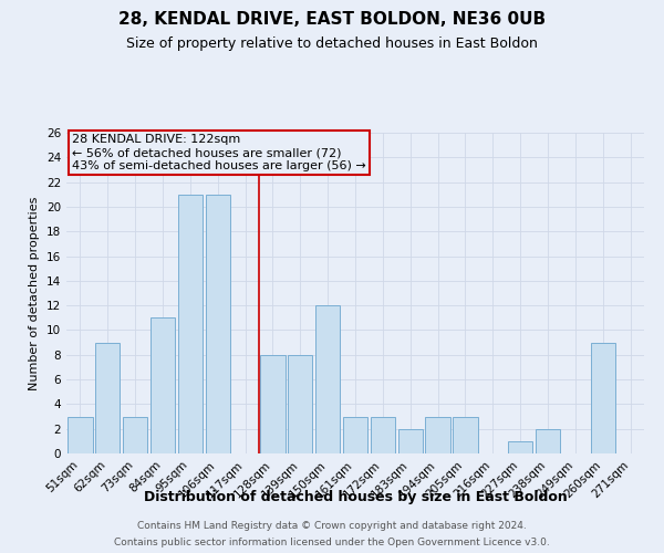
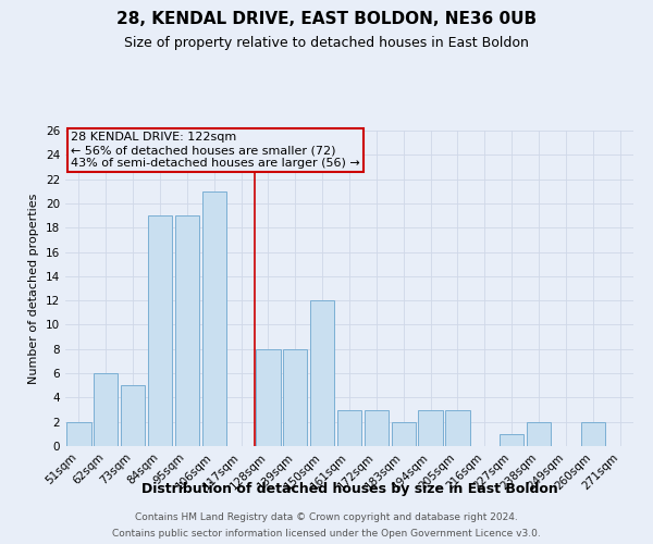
51sqm: 3 -> 2
62sqm: 9 -> 6
73sqm: 3 -> 5
84sqm: 11 -> 19
95sqm: 21 -> 19
260sqm: 9 -> 2
